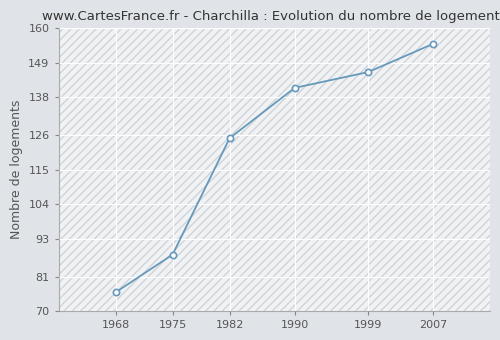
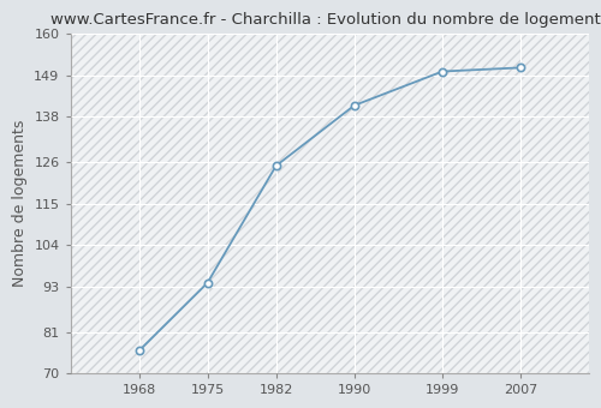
1975: 88 -> 94
1999: 146 -> 150
2007: 155 -> 151
